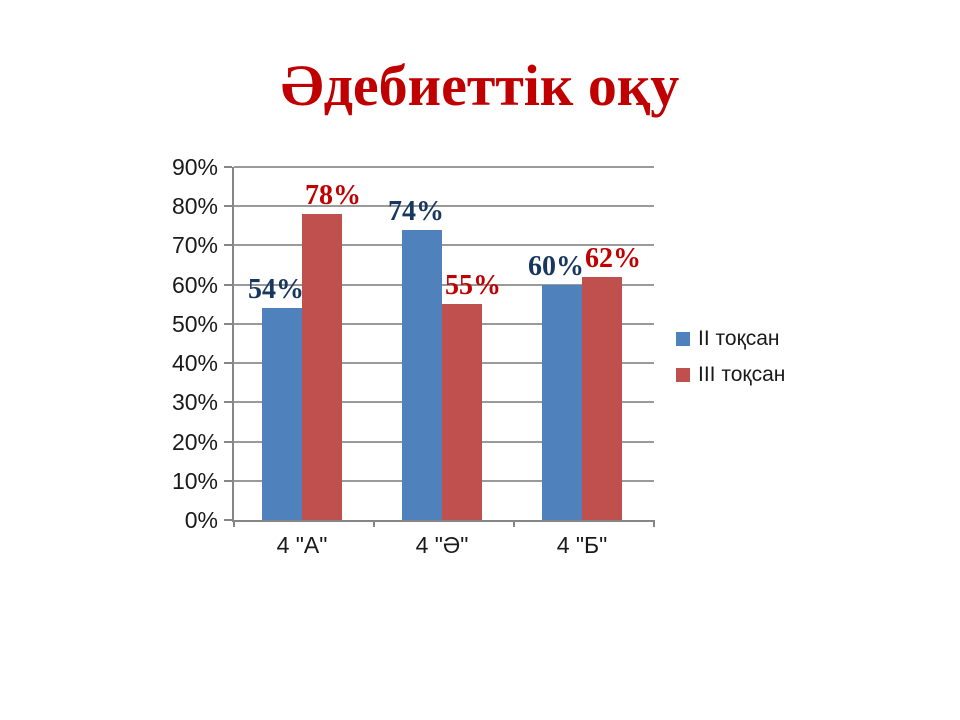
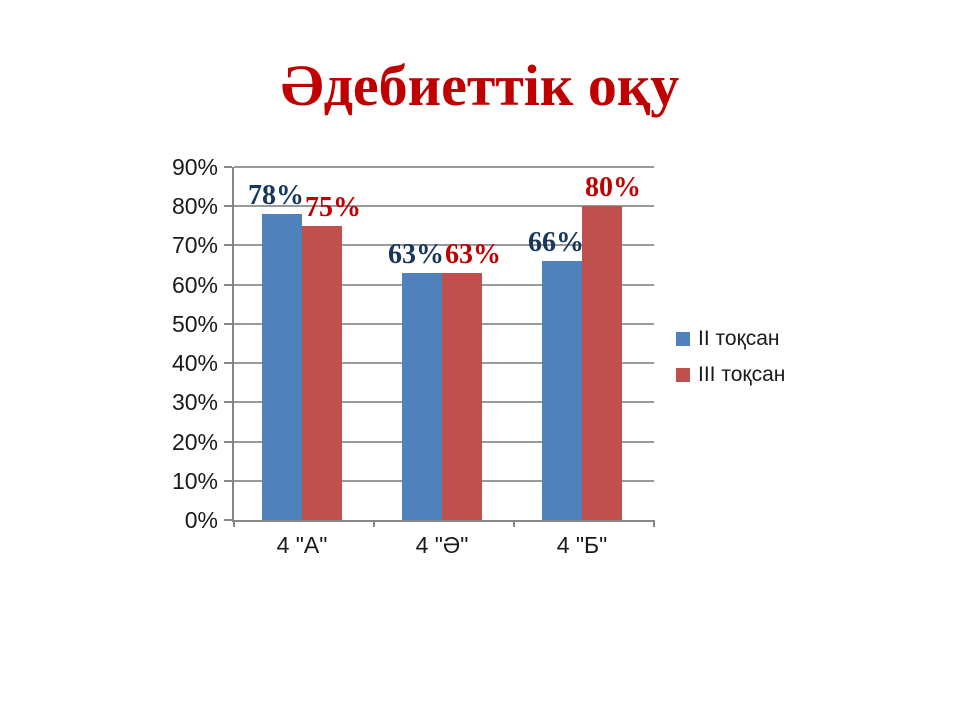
ІІ тоқсан/4 "А": 54% -> 78%
ІІІ тоқсан/4 "А": 78% -> 75%
ІІ тоқсан/4 "Ә": 74% -> 63%
ІІІ тоқсан/4 "Ә": 55% -> 63%
ІІ тоқсан/4 "Б": 60% -> 66%
ІІІ тоқсан/4 "Б": 62% -> 80%
